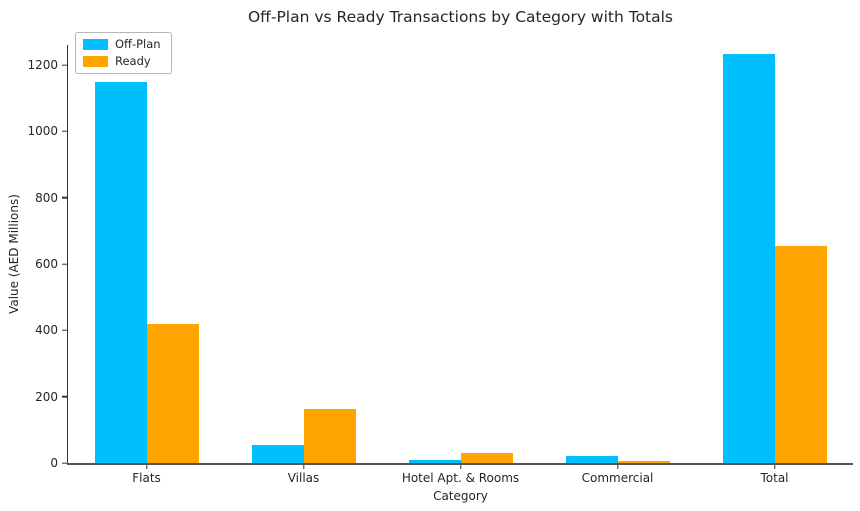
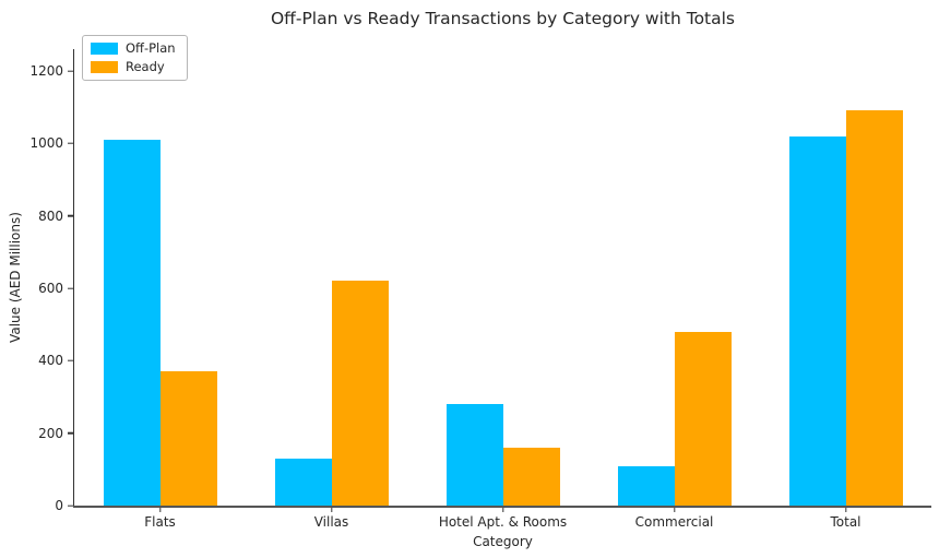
Off-Plan/Flats: 1150 -> 1010
Ready/Flats: 420 -> 370
Off-Plan/Villas: 60 -> 130
Ready/Villas: 160 -> 620
Off-Plan/Hotel Apt. & Rooms: 10 -> 280
Ready/Hotel Apt. & Rooms: 30 -> 160
Off-Plan/Commercial: 20 -> 110
Ready/Commercial: 10 -> 480
Off-Plan/Total: 1230 -> 1020
Ready/Total: 660 -> 1090
